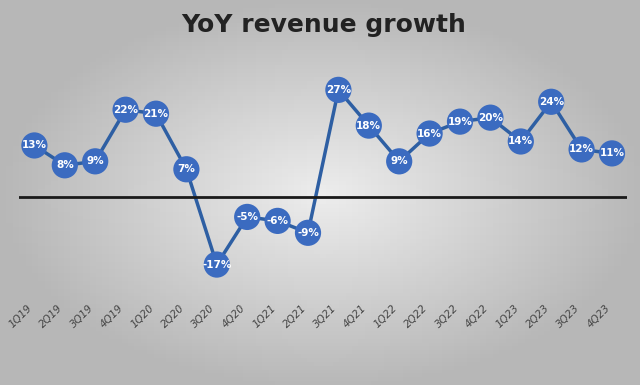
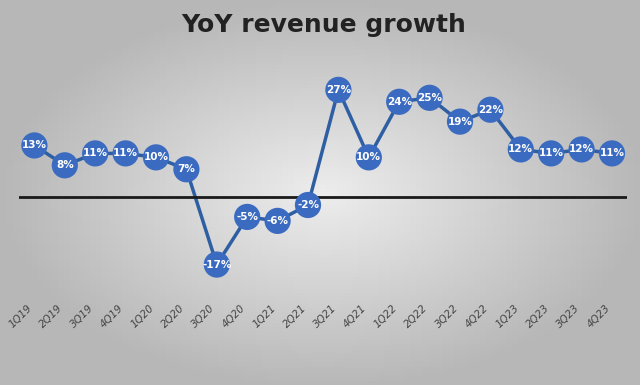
3Q19: 9% -> 11%
4Q19: 22% -> 11%
1Q20: 21% -> 10%
2Q21: -9% -> -2%
4Q21: 18% -> 10%
1Q22: 9% -> 24%
2Q22: 16% -> 25%
4Q22: 20% -> 22%
1Q23: 14% -> 12%
2Q23: 24% -> 11%
